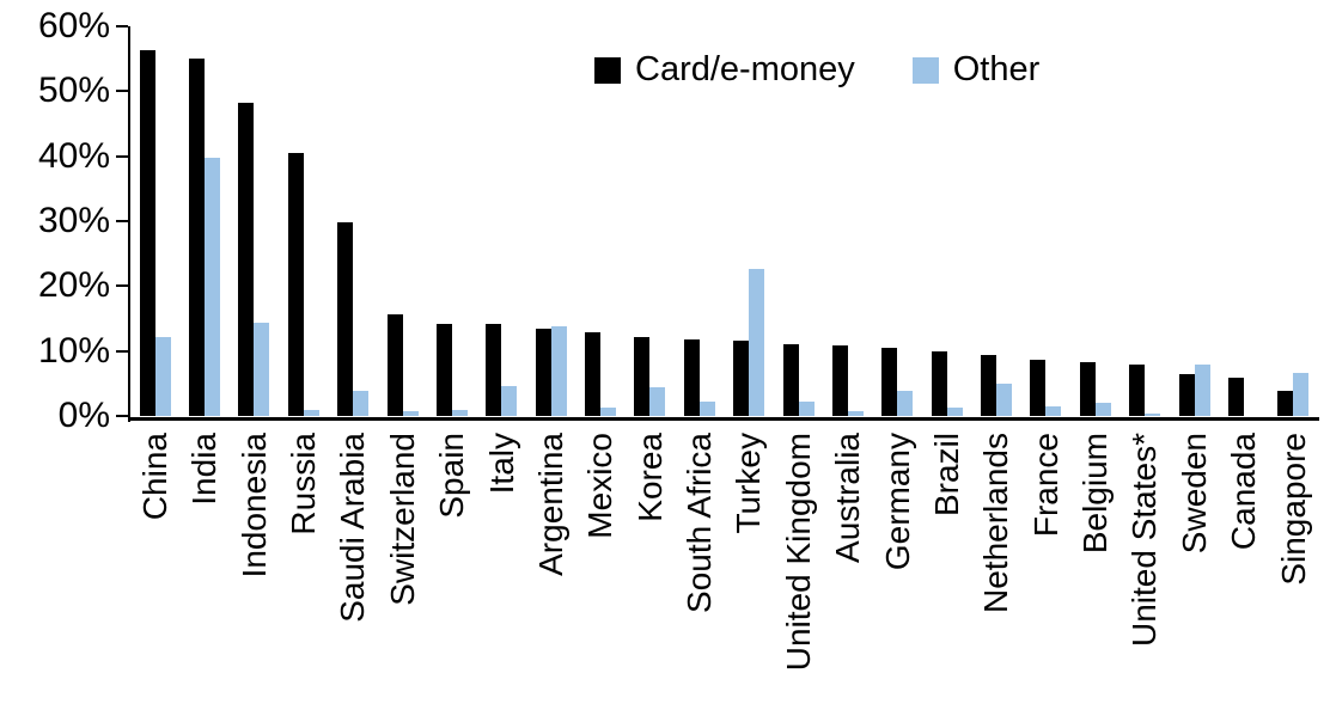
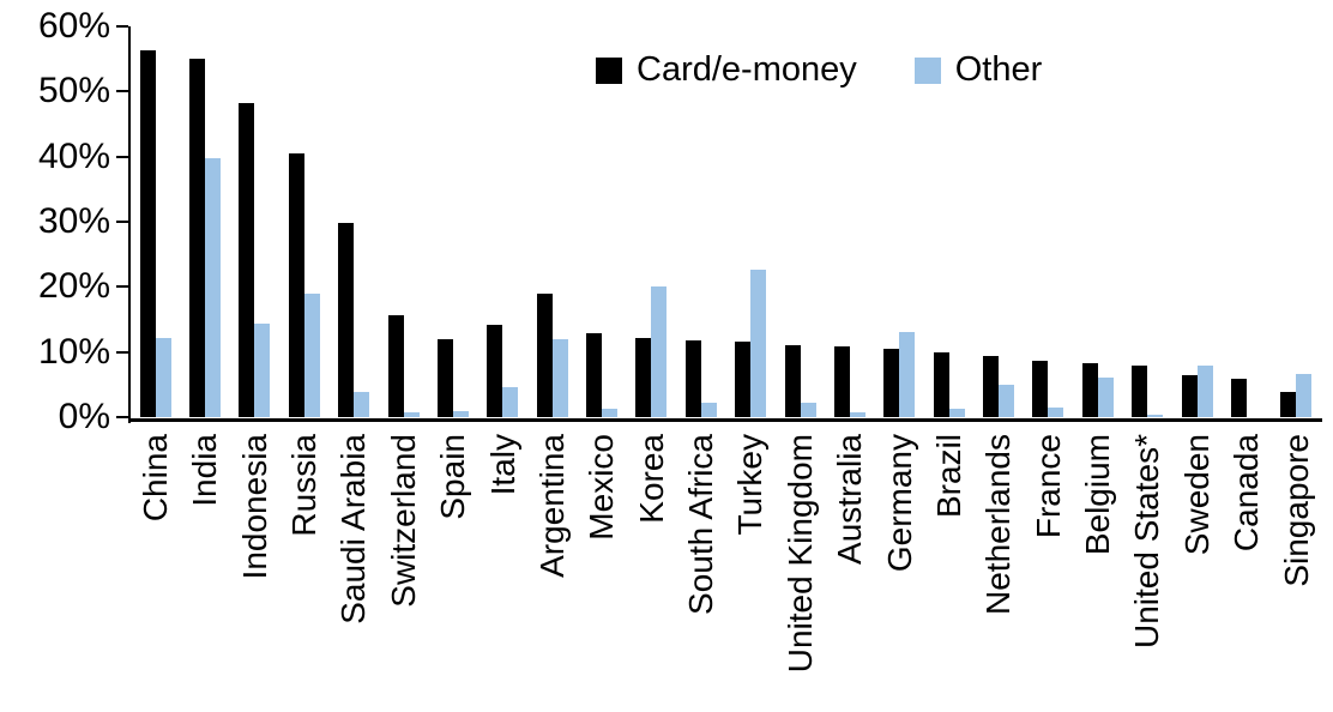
Other/Russia: 1% -> 19%
Card/e-money/Spain: 14% -> 12%
Card/e-money/Argentina: 13% -> 19%
Other/Argentina: 14% -> 12%
Other/Korea: 4% -> 20%
Other/Germany: 4% -> 13%
Other/Belgium: 2% -> 6%
